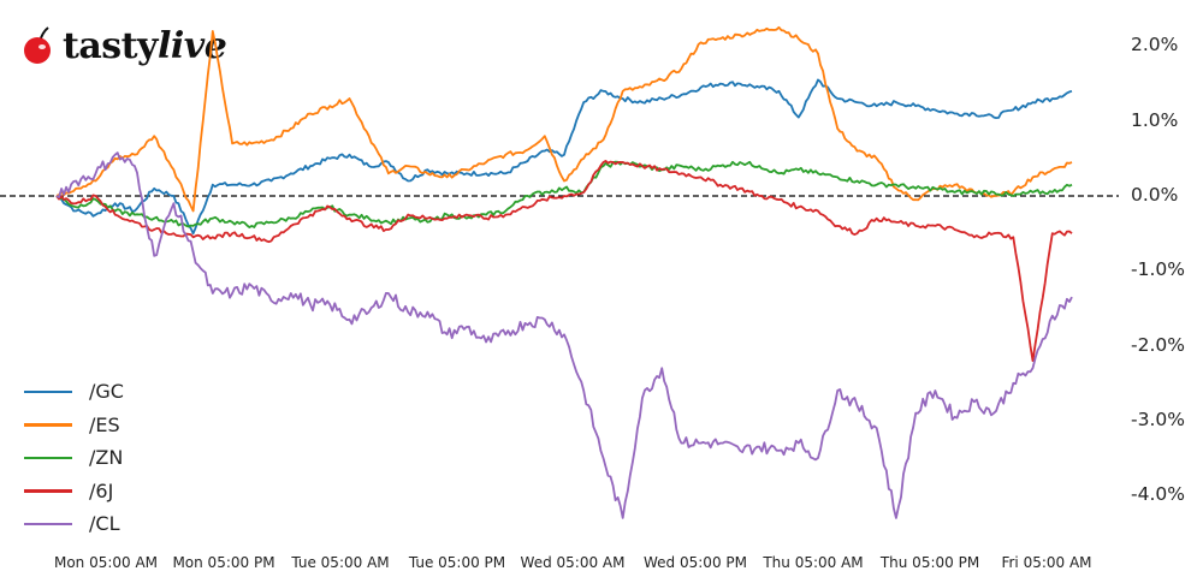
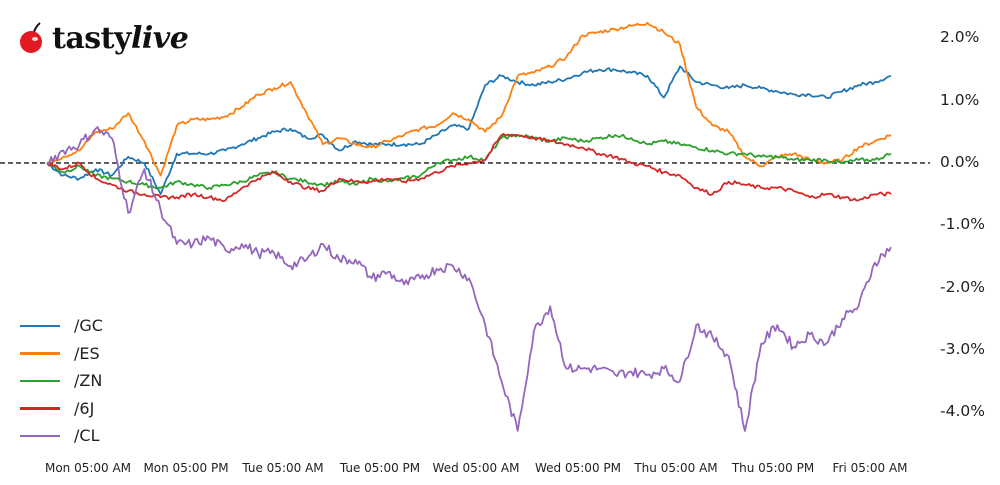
/ES/Mon 05:00 PM: 2.2% -> 0.6%
/ES/Wed 05:00 AM: 0.2% -> 0.7%
/6J/Fri 05:00 AM: -2.2% -> -0.6%
